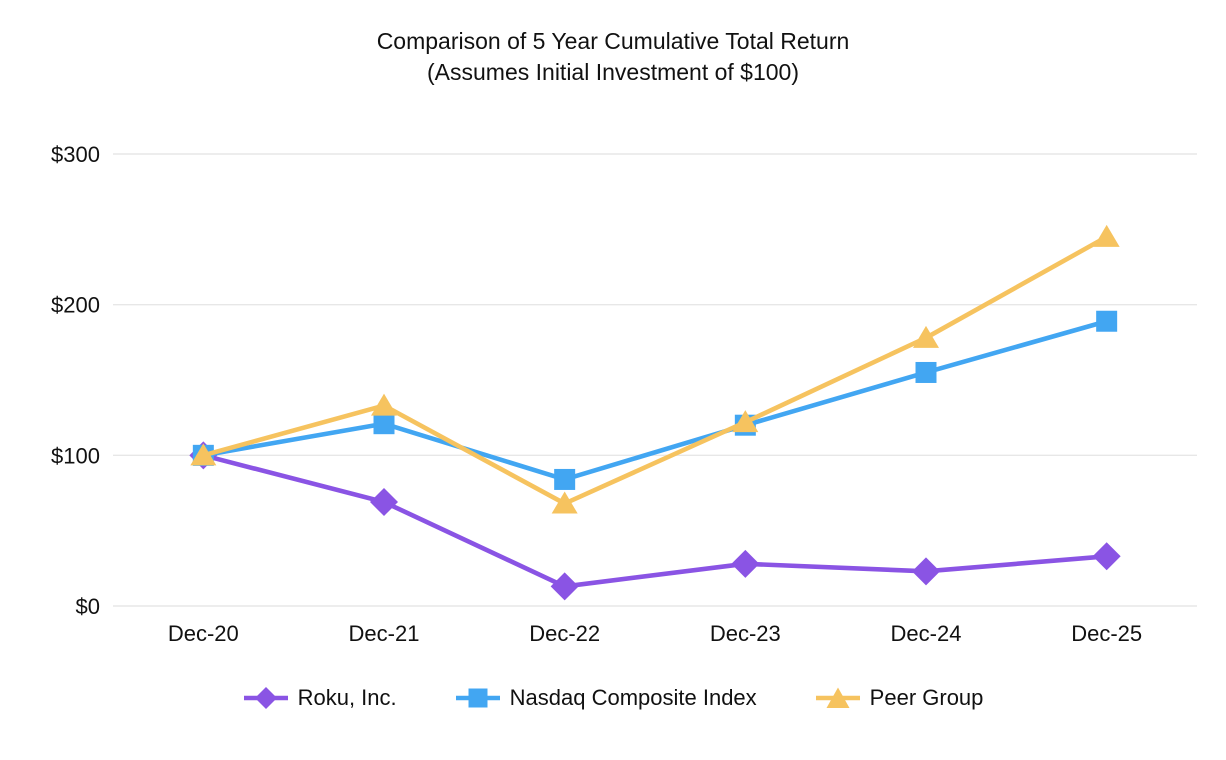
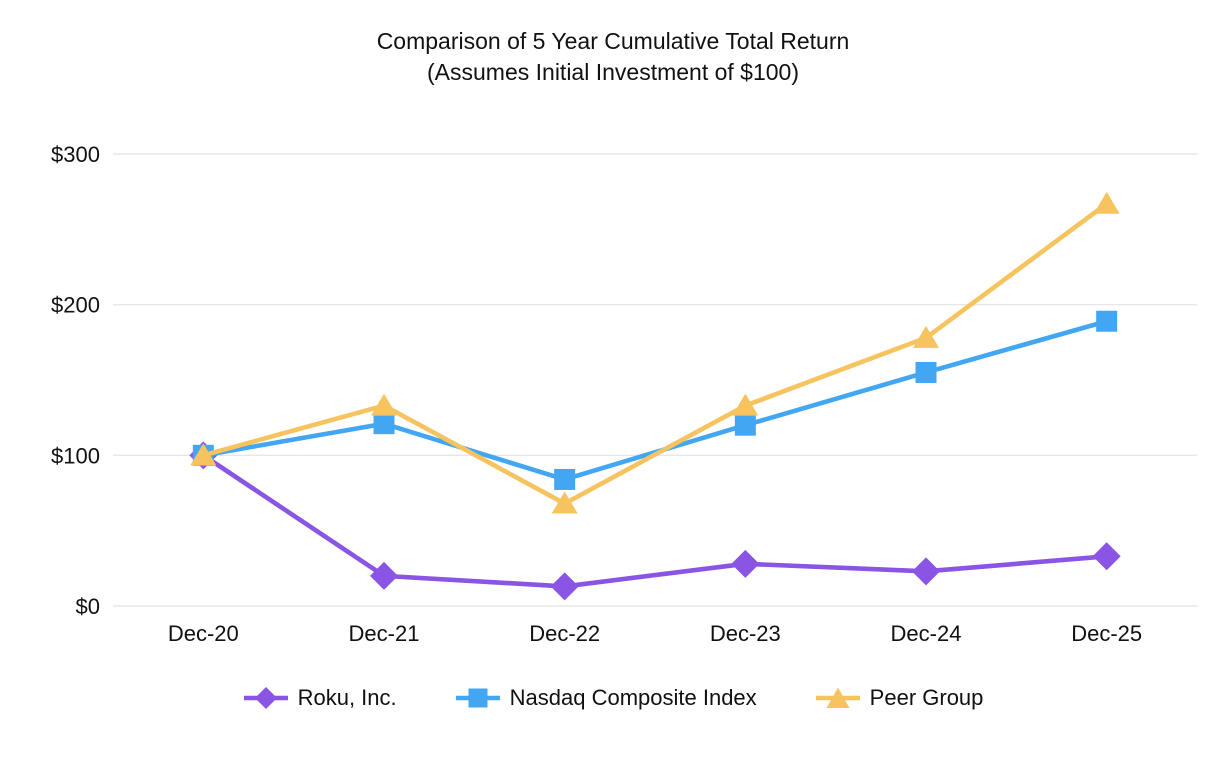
Roku, Inc./Dec-21: $69 -> $20
Peer Group/Dec-23: $122 -> $133
Peer Group/Dec-25: $245 -> $267
